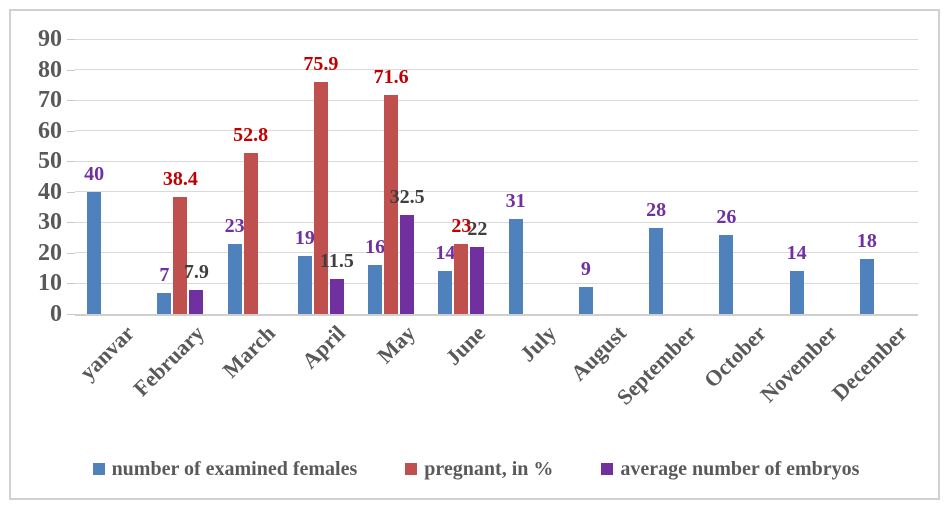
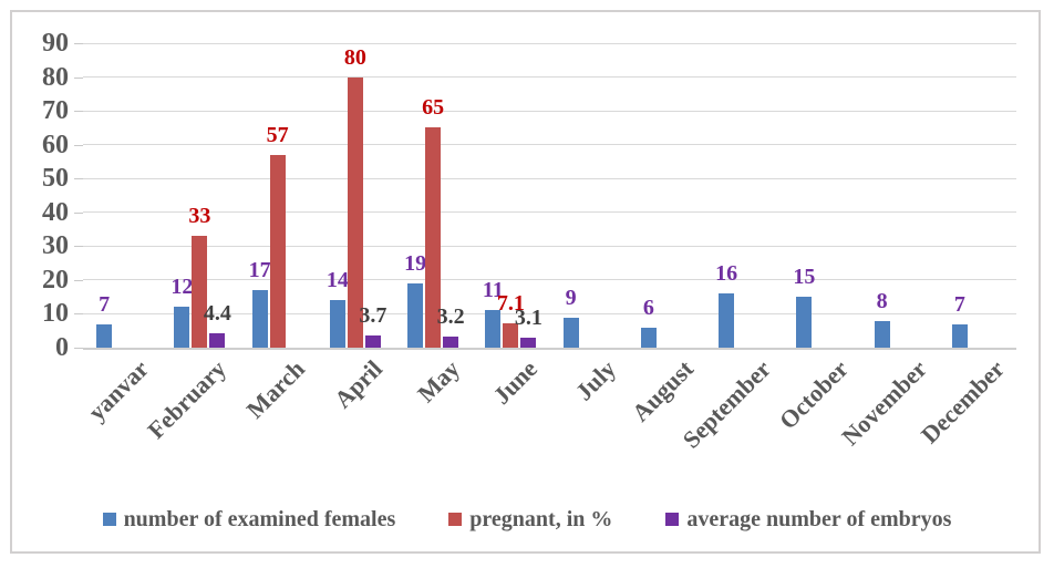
number of examined females/yanvar: 40 -> 7
number of examined females/February: 7 -> 12
pregnant, in %/February: 38.4 -> 33
average number of embryos/February: 7.9 -> 4.4
number of examined females/March: 23 -> 17
pregnant, in %/March: 52.8 -> 57
number of examined females/April: 19 -> 14
pregnant, in %/April: 75.9 -> 80
average number of embryos/April: 11.5 -> 3.7
number of examined females/May: 16 -> 19
pregnant, in %/May: 71.6 -> 65
average number of embryos/May: 32.5 -> 3.2
number of examined females/June: 14 -> 11
pregnant, in %/June: 23 -> 7.1
average number of embryos/June: 22 -> 3.1
number of examined females/July: 31 -> 9
number of examined females/August: 9 -> 6
number of examined females/September: 28 -> 16
number of examined females/October: 26 -> 15
number of examined females/November: 14 -> 8
number of examined females/December: 18 -> 7
